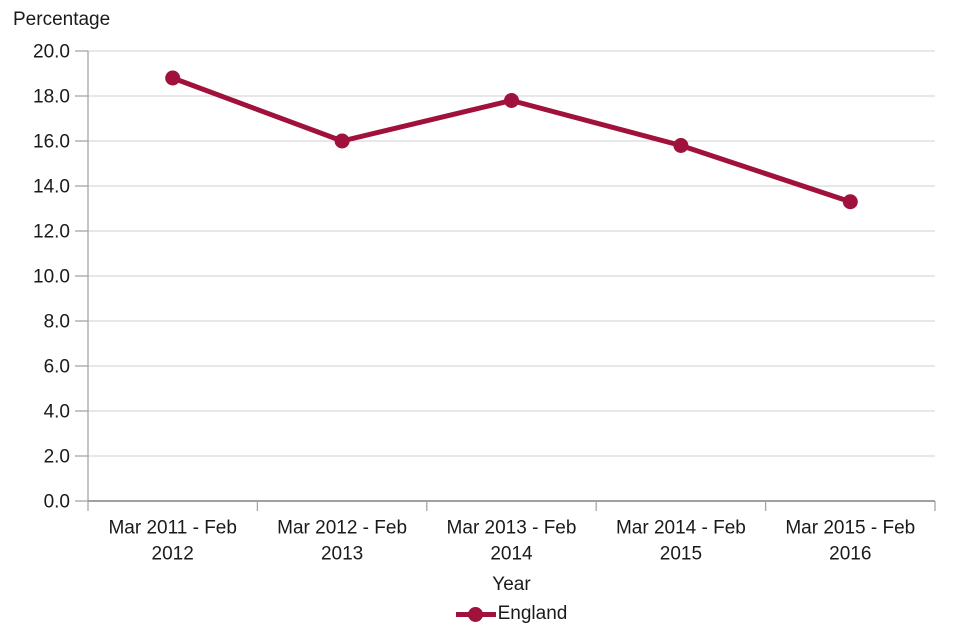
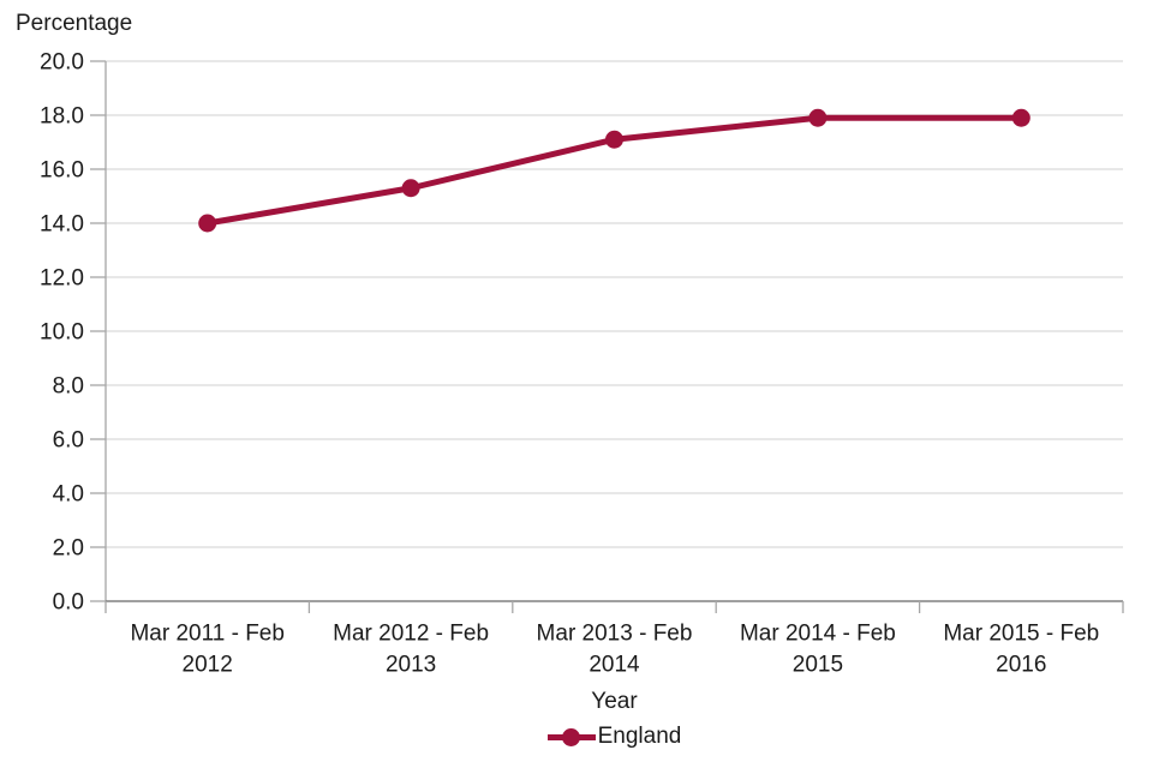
Mar 2011 - Feb 2012: 18.8 -> 14.0
Mar 2012 - Feb 2013: 16.0 -> 15.3
Mar 2013 - Feb 2014: 17.8 -> 17.1
Mar 2014 - Feb 2015: 15.8 -> 17.9
Mar 2015 - Feb 2016: 13.3 -> 17.9
